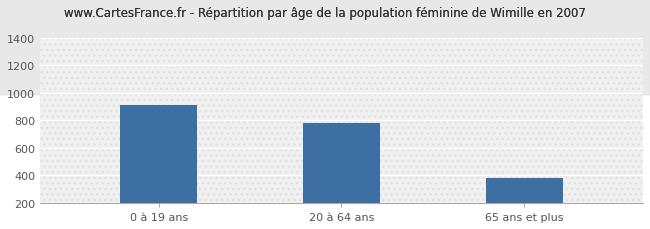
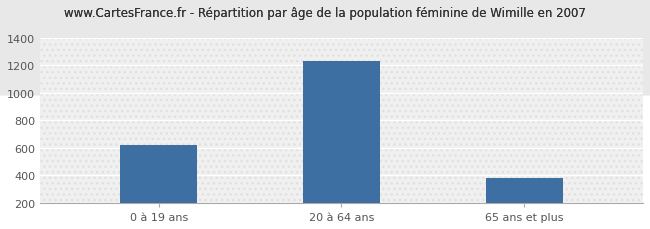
0 à 19 ans: 910 -> 620
20 à 64 ans: 780 -> 1230
